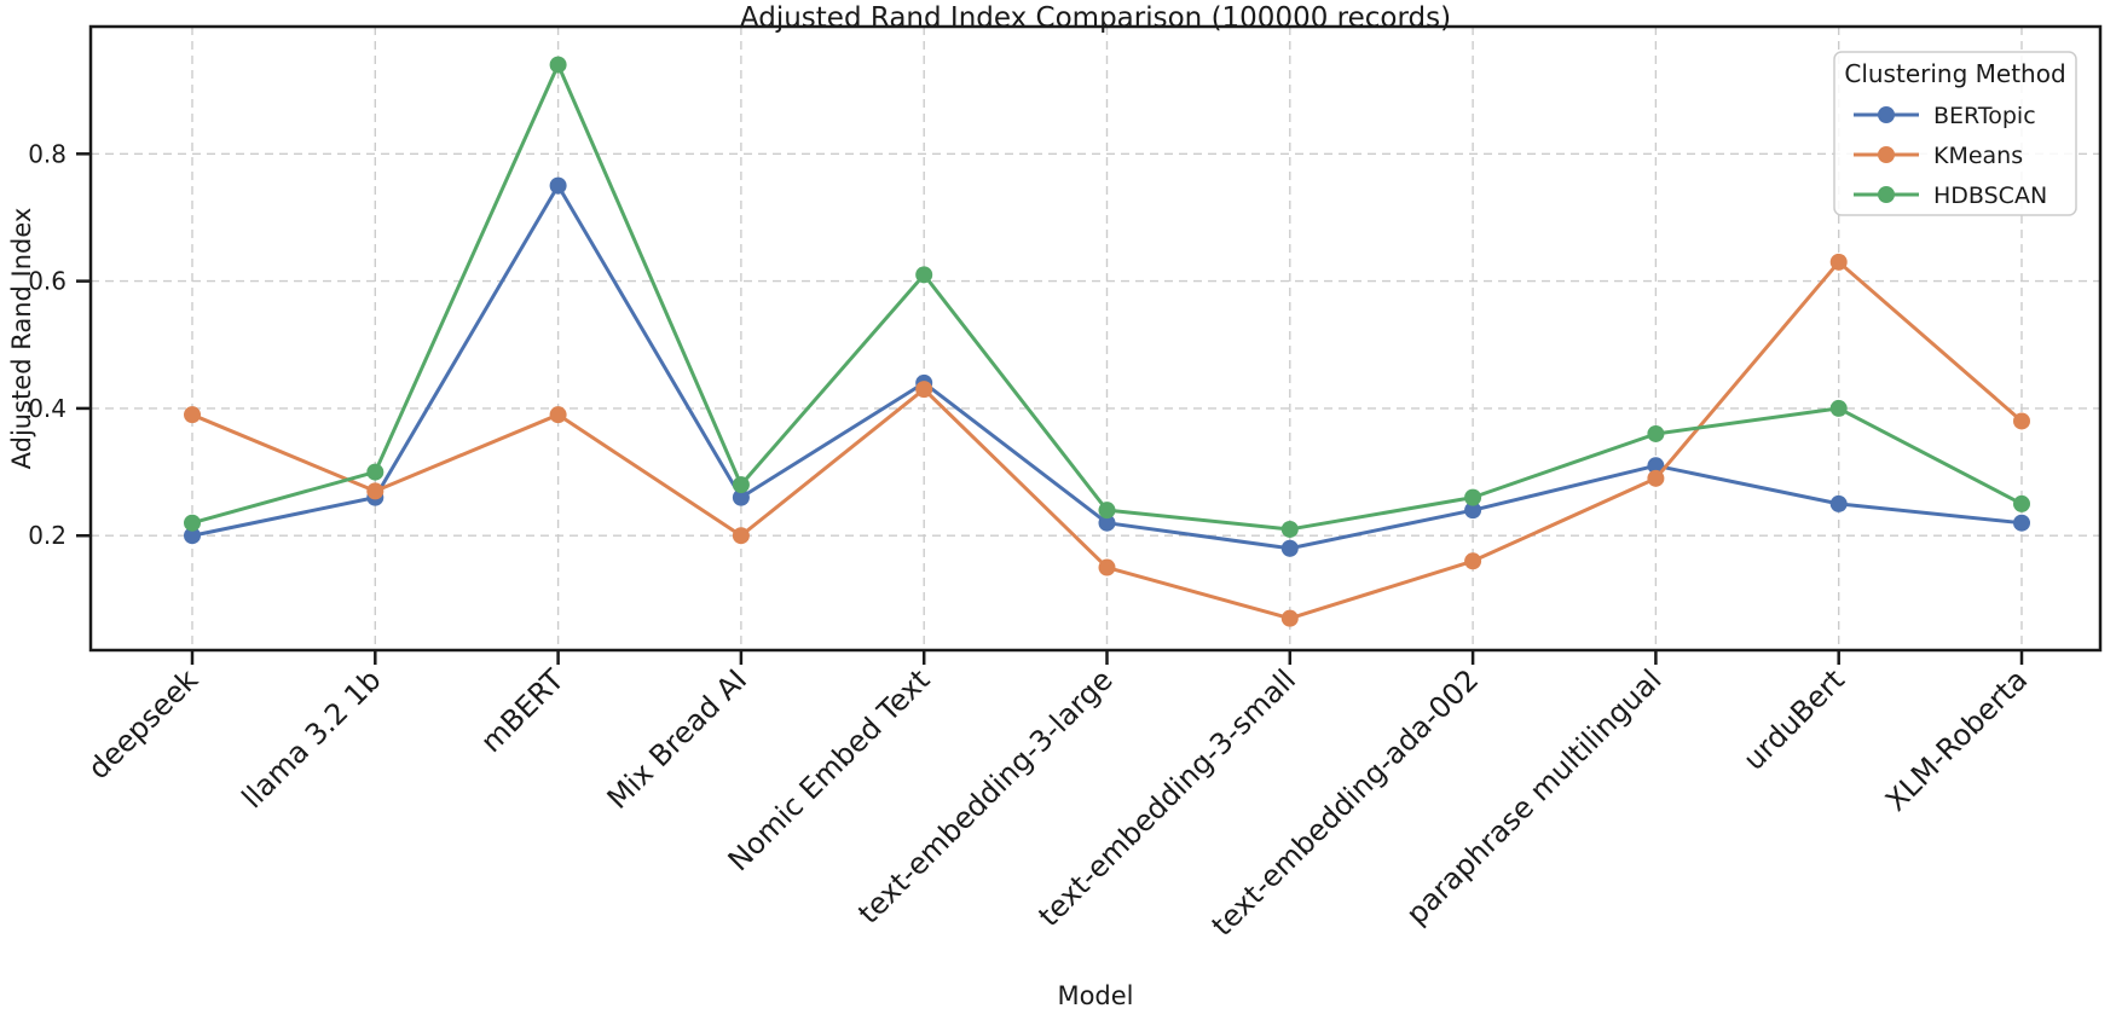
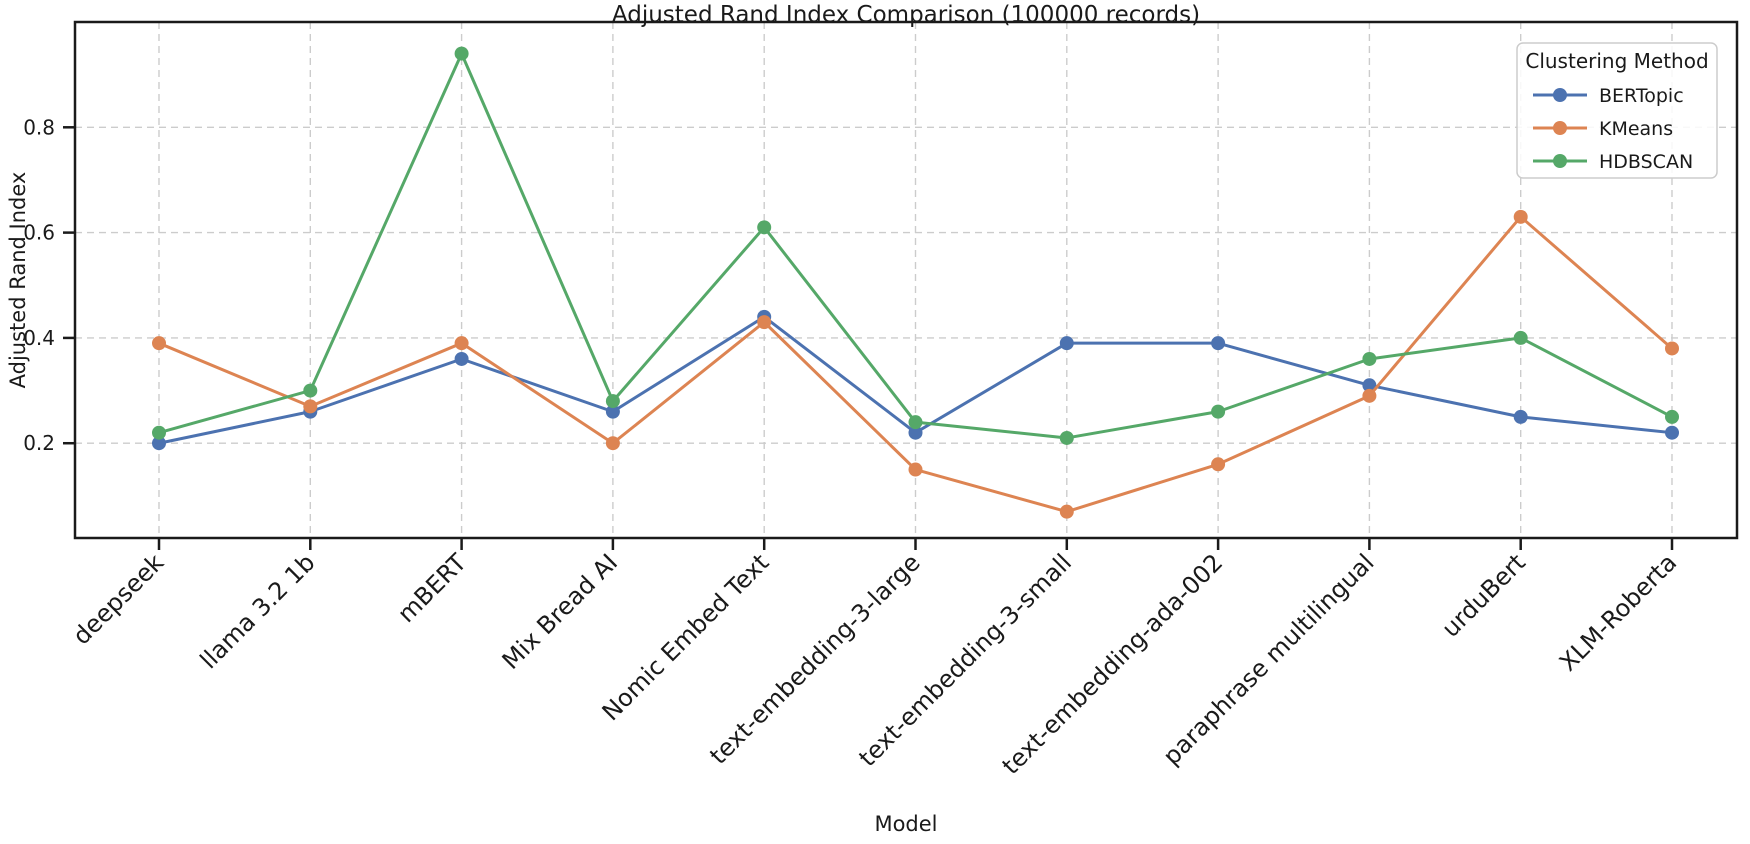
BERTopic/mBERT: 0.75 -> 0.36
BERTopic/text-embedding-3-small: 0.18 -> 0.39
BERTopic/text-embedding-ada-002: 0.24 -> 0.39
